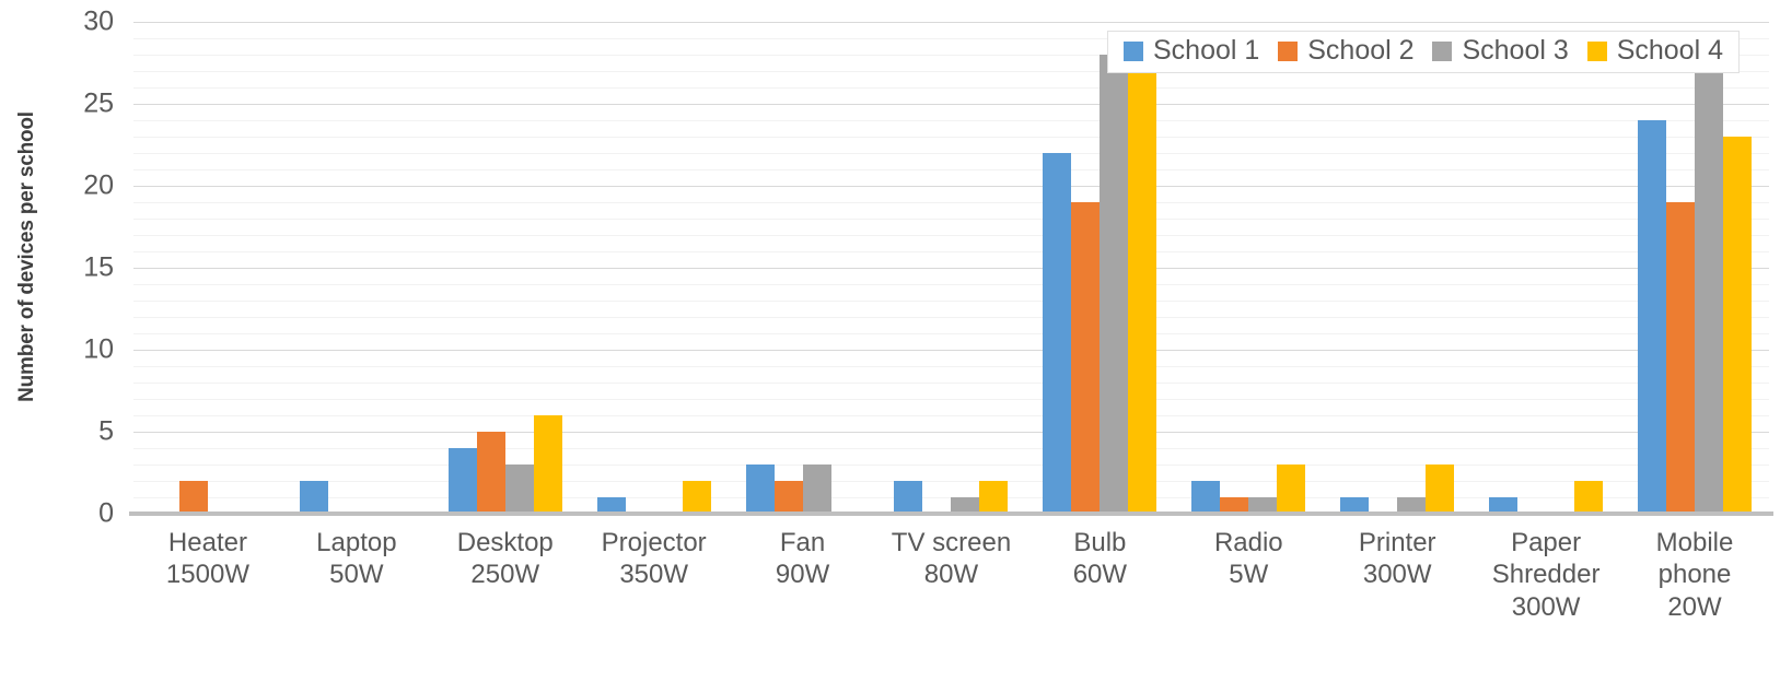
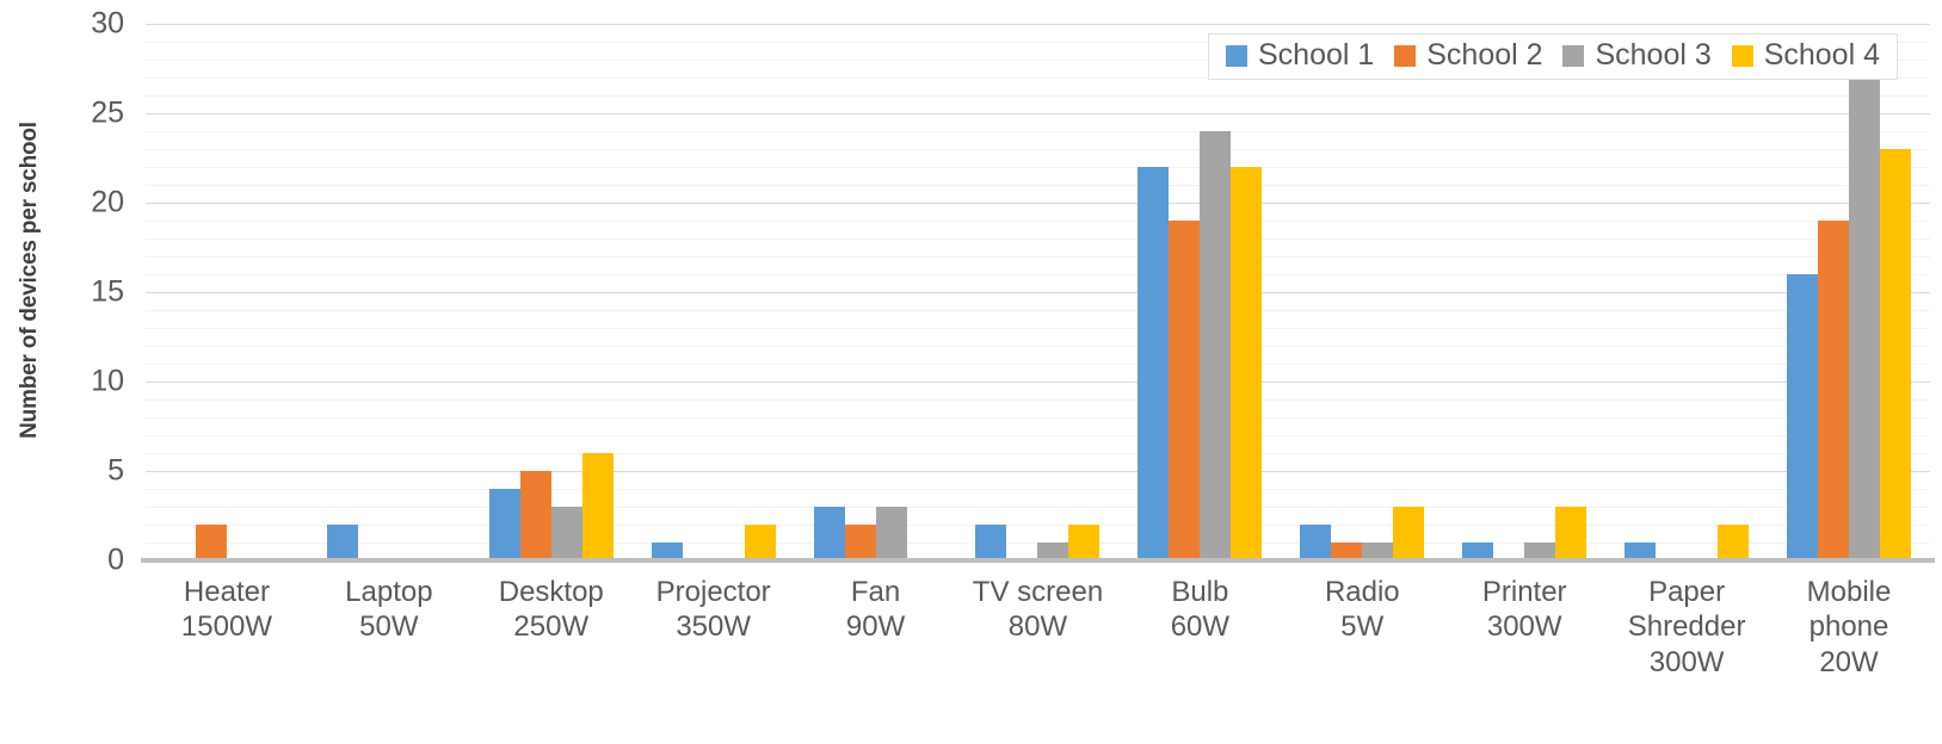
School 3/Bulb 60W: 28 -> 24
School 4/Bulb 60W: 29 -> 22
School 1/Mobile phone 20W: 24 -> 16
